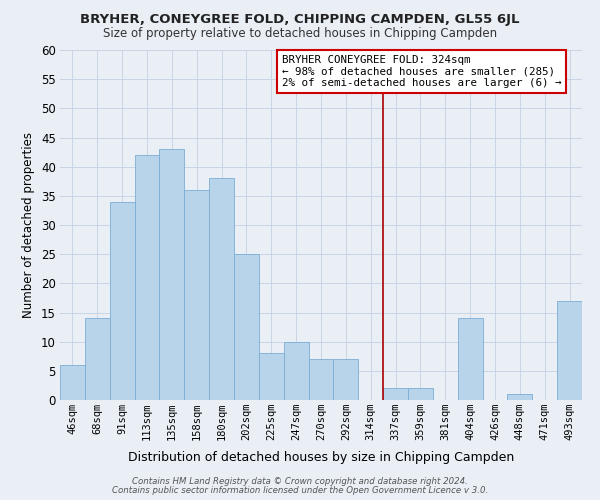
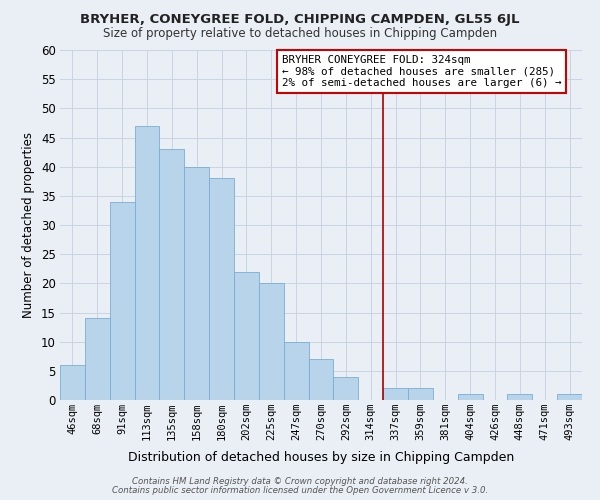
113sqm: 42 -> 47
158sqm: 36 -> 40
202sqm: 25 -> 22
225sqm: 8 -> 20
292sqm: 7 -> 4
404sqm: 14 -> 1
493sqm: 17 -> 1
